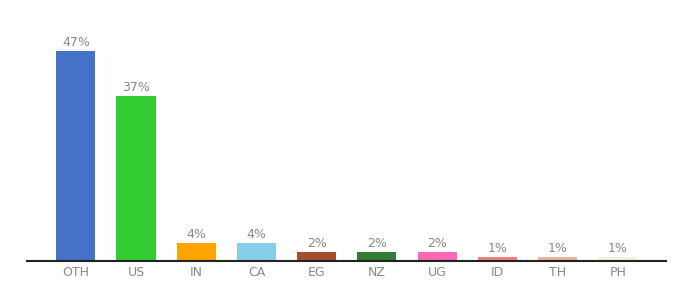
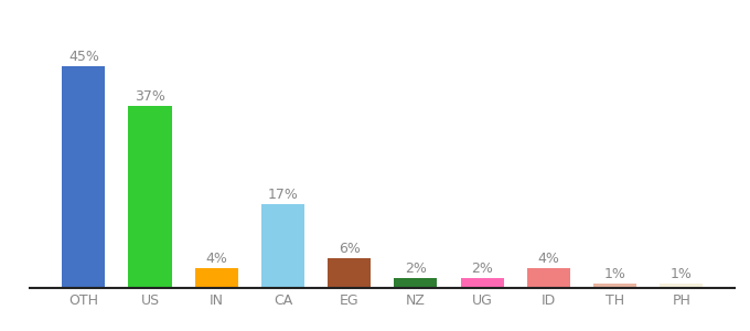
OTH: 47% -> 45%
CA: 4% -> 17%
EG: 2% -> 6%
ID: 1% -> 4%
